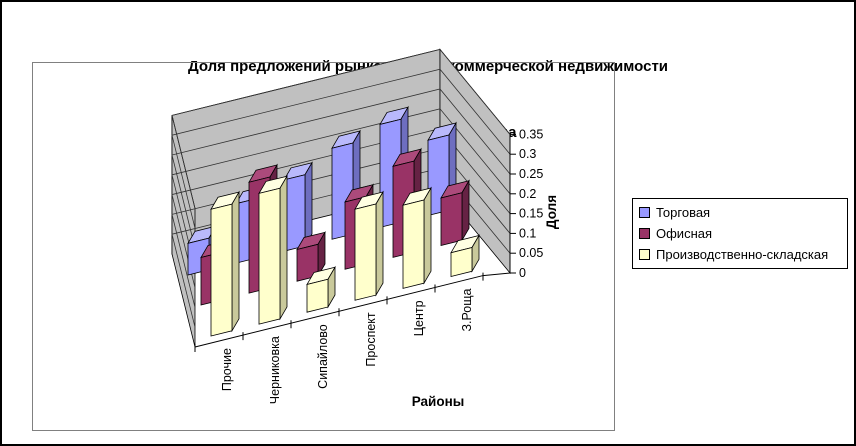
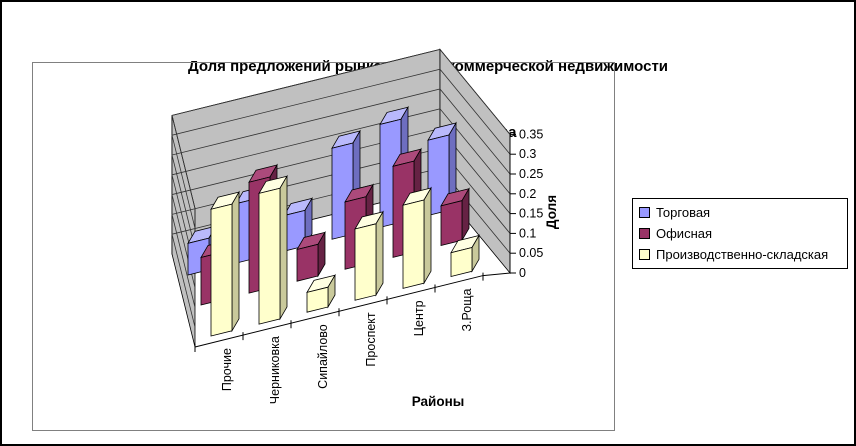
Торговая/Сипайлово: 0.18 -> 0.09
Производственно-складская/Сипайлово: 0.07 -> 0.05
Производственно-складская/Проспект: 0.23 -> 0.18
Офисная/З.Роща: 0.12 -> 0.10
